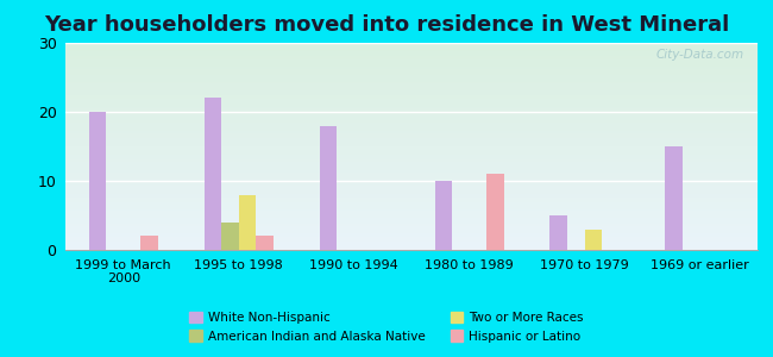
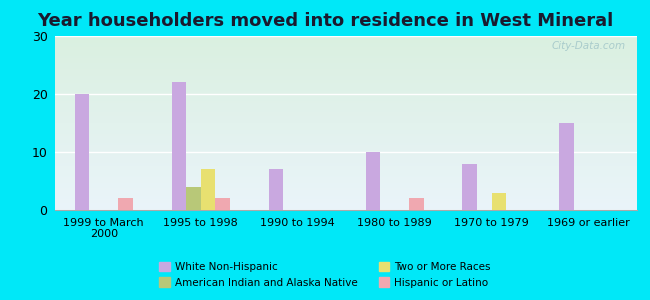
Two or More Races/1995 to 1998: 8 -> 7
White Non-Hispanic/1990 to 1994: 18 -> 7
Hispanic or Latino/1980 to 1989: 11 -> 2
White Non-Hispanic/1970 to 1979: 5 -> 8
